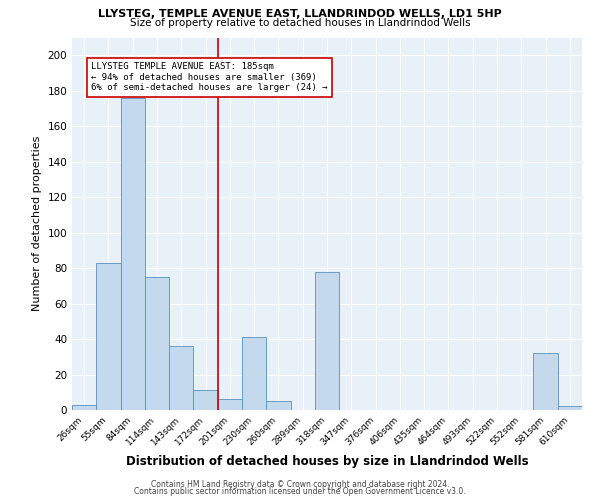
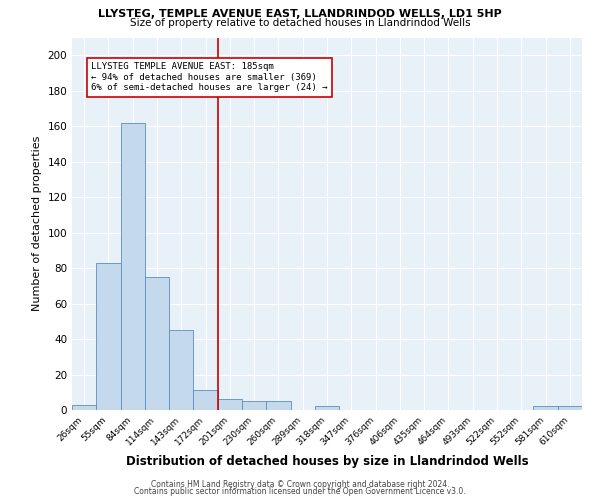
84sqm: 176 -> 162
143sqm: 36 -> 45
230sqm: 41 -> 5
318sqm: 78 -> 2
581sqm: 32 -> 2
